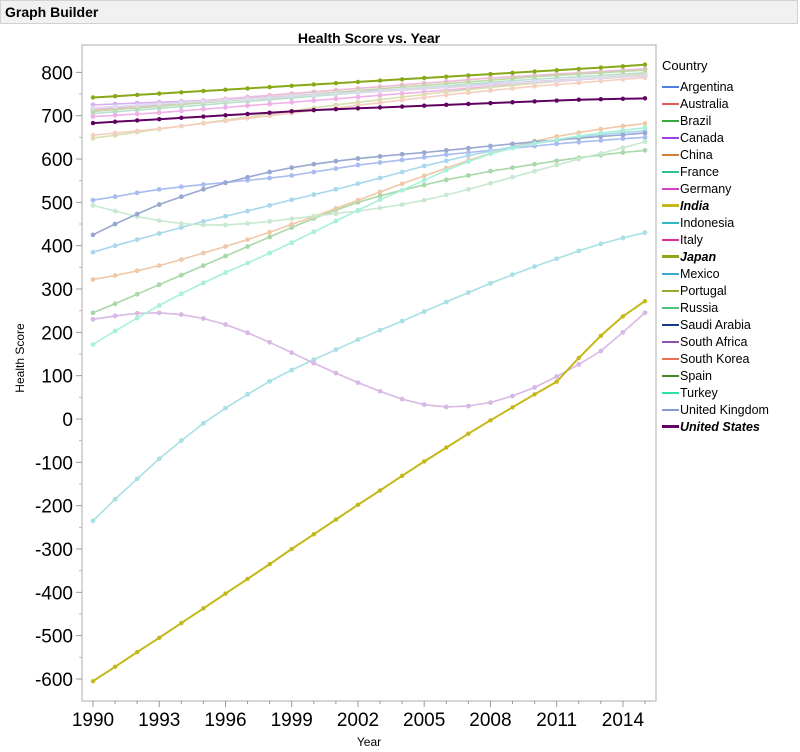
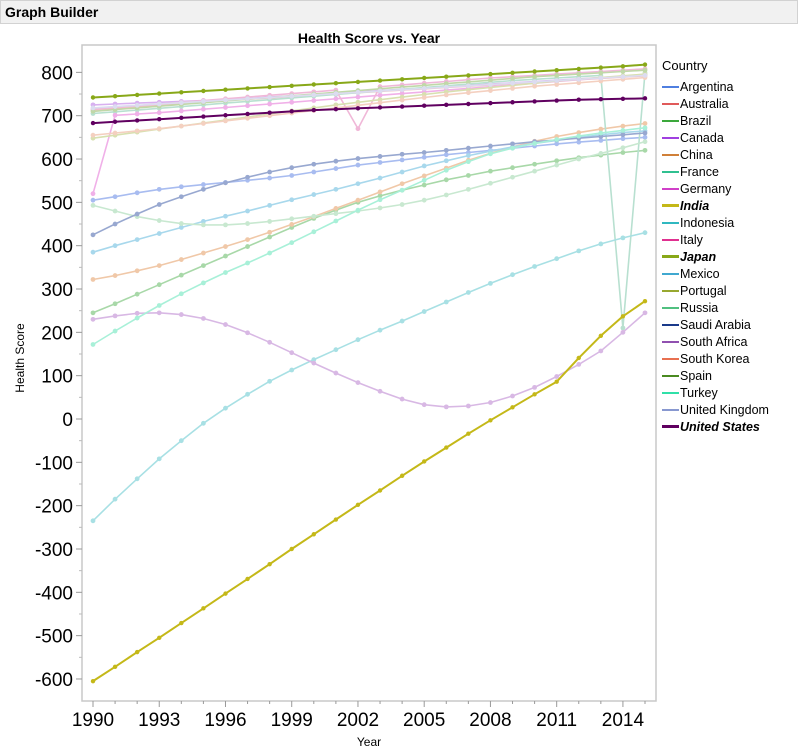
Germany/1990: 700 -> 520
Italy/2002: 760 -> 670
France/2014: 800 -> 210
